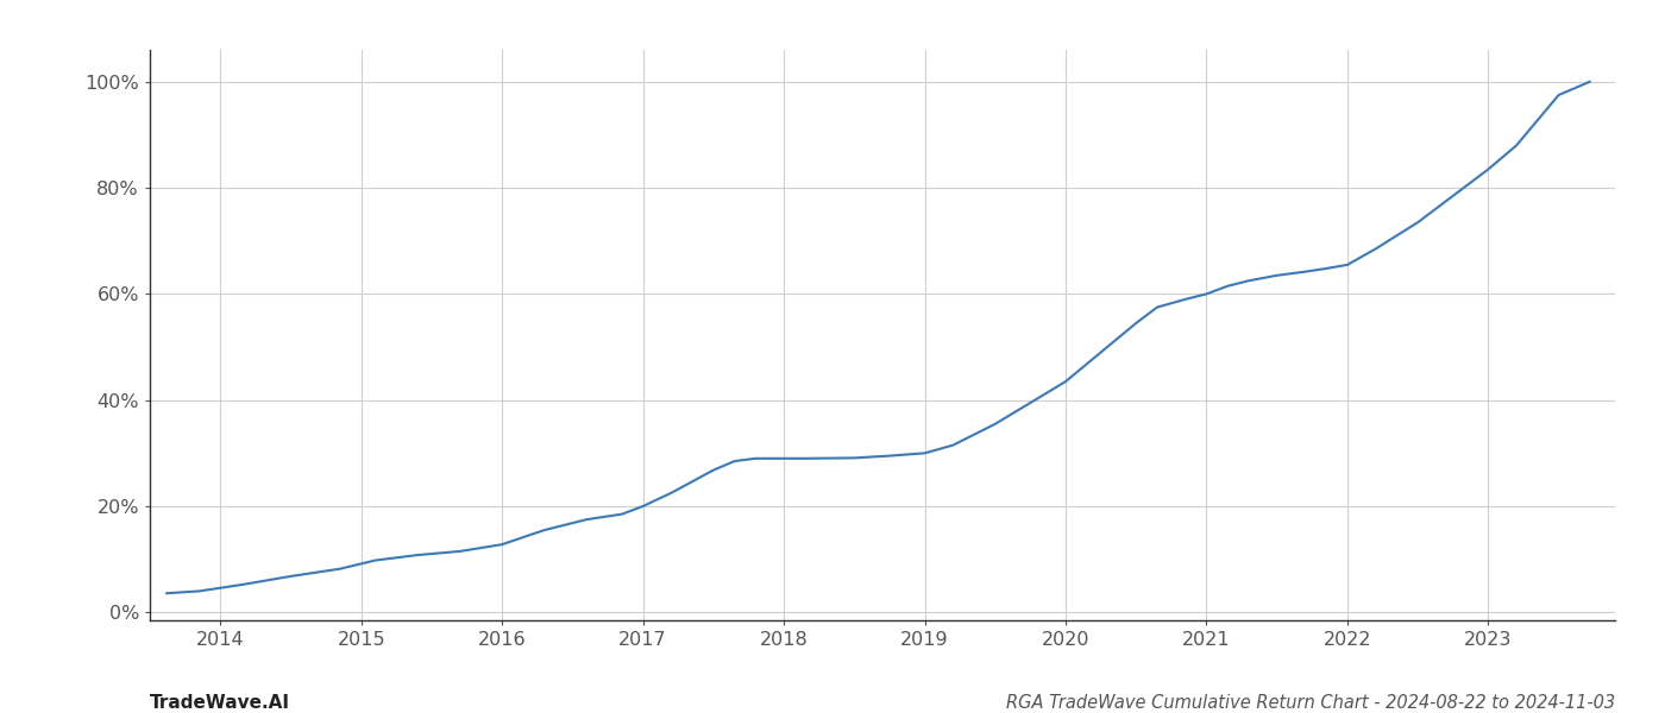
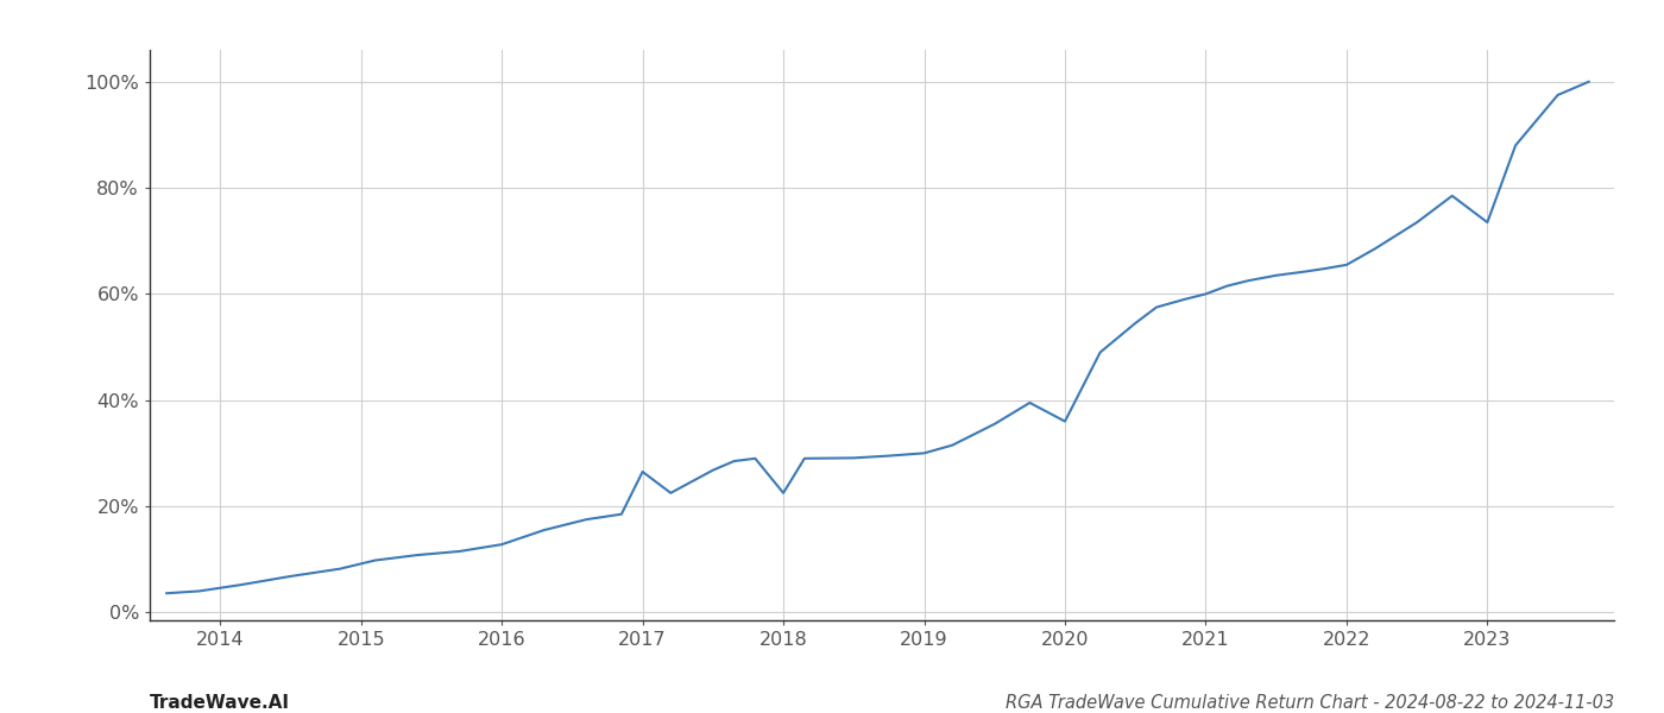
2017: 20.0% -> 26.5%
2018: 29.0% -> 22.5%
2020: 43.5% -> 36.0%
2023: 83.5% -> 73.5%
